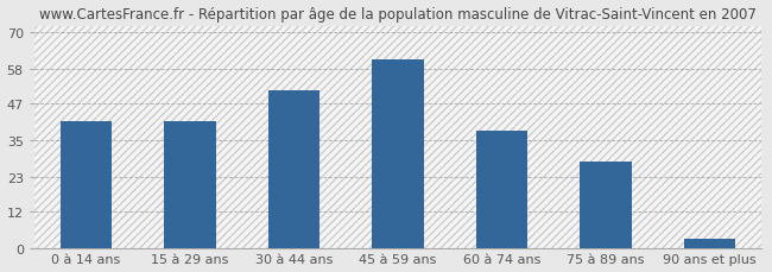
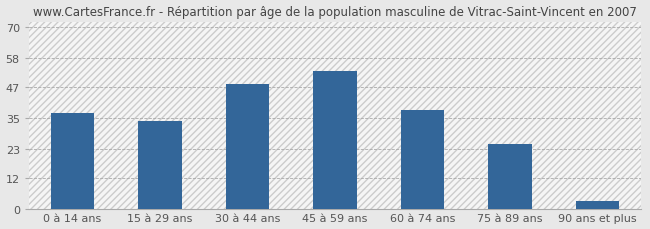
0 à 14 ans: 41 -> 37
15 à 29 ans: 41 -> 34
30 à 44 ans: 51 -> 48
45 à 59 ans: 61 -> 53
75 à 89 ans: 28 -> 25
